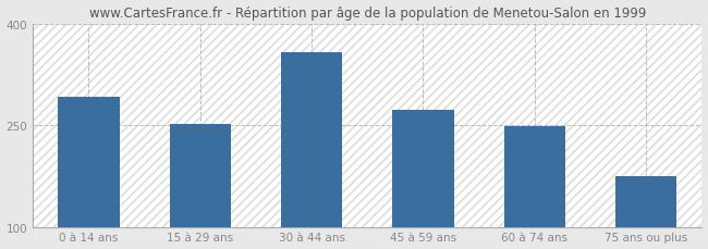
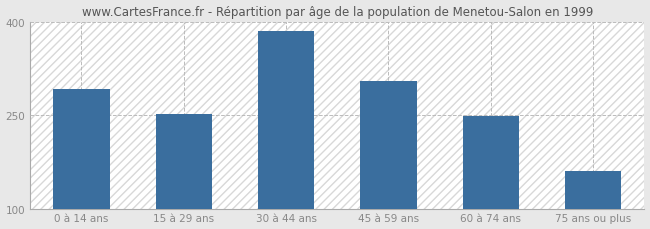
30 à 44 ans: 358 -> 384
45 à 59 ans: 272 -> 304
75 ans ou plus: 175 -> 160
